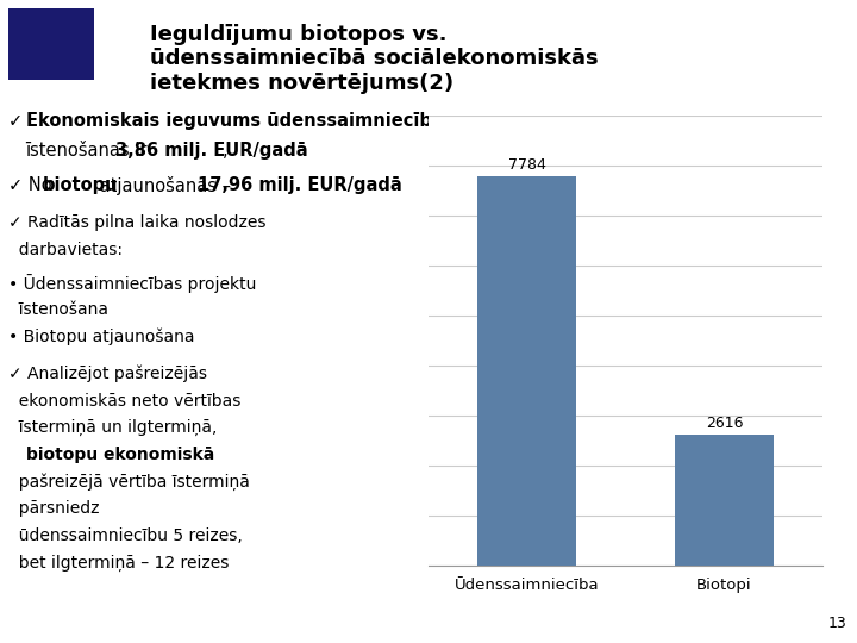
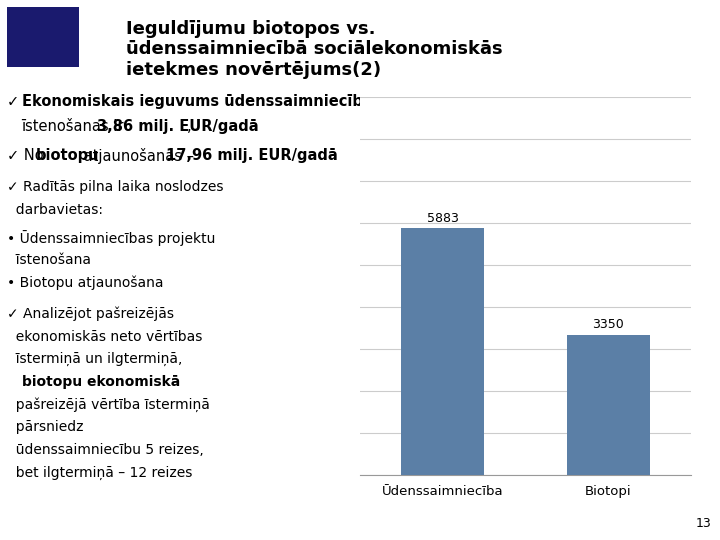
Ūdenssaimniecība: 7784 -> 5883
Biotopi: 2616 -> 3350
